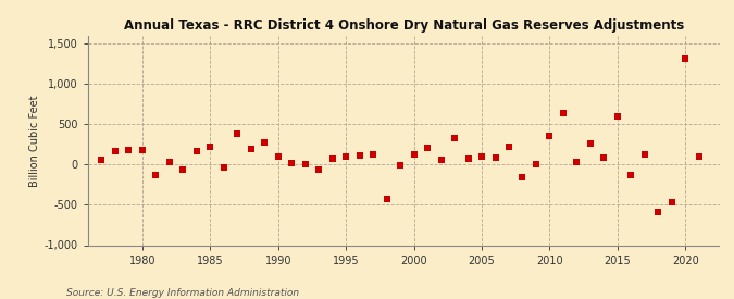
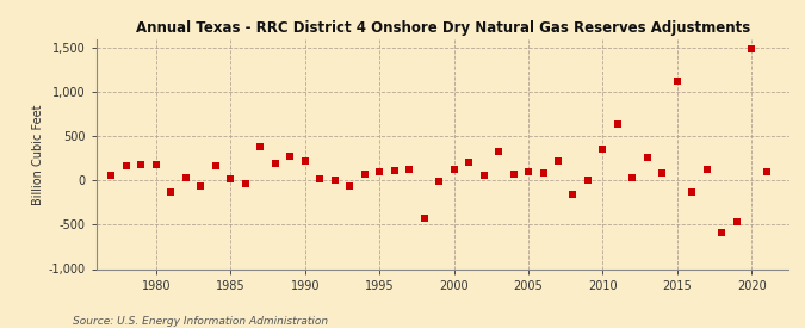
1985: 220 -> 20
1990: 100 -> 220
2015: 600 -> 1,130
2020: 1,320 -> 1,490
